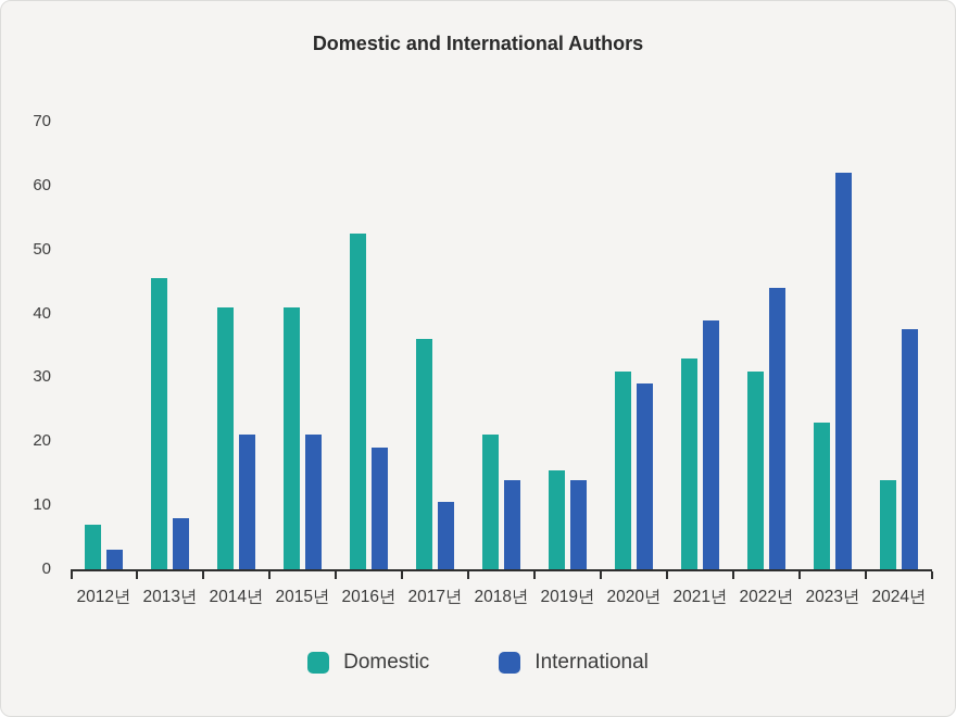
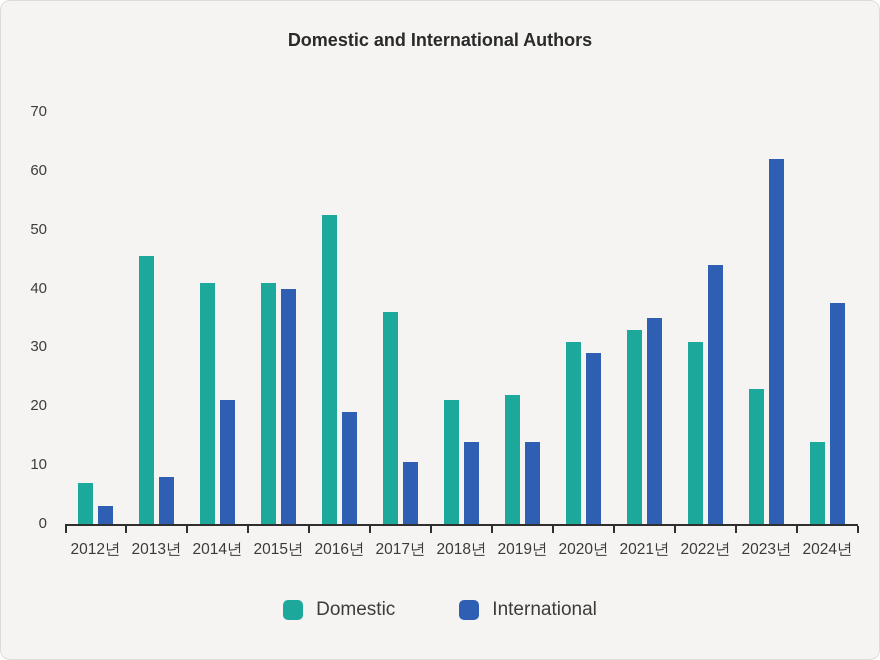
International/2015년: 21 -> 40
Domestic/2019년: 16 -> 22
International/2021년: 39 -> 35
